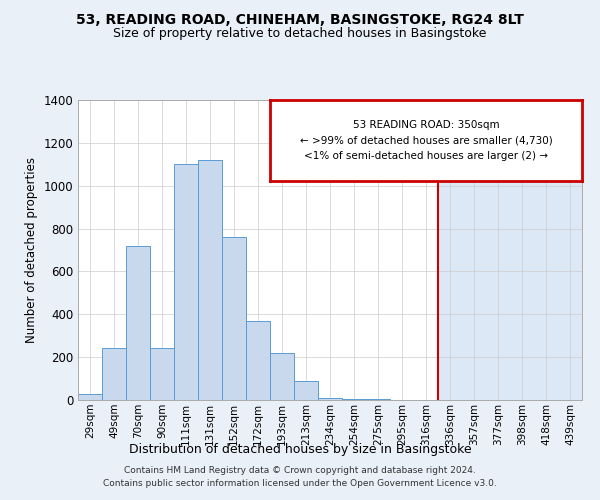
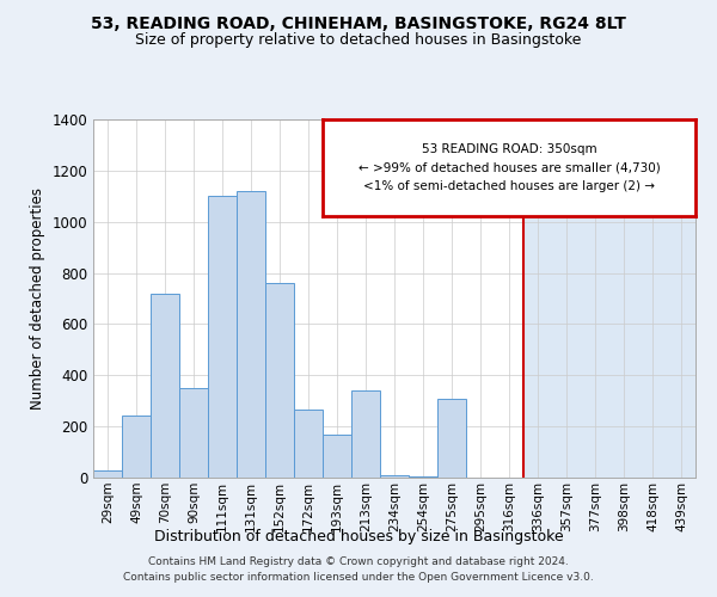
90sqm: 245 -> 350
172sqm: 370 -> 265
193sqm: 220 -> 170
213sqm: 90 -> 340
275sqm: 3 -> 310
